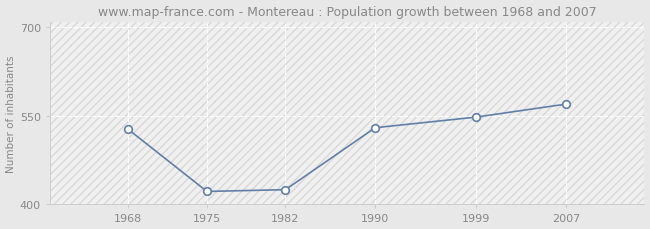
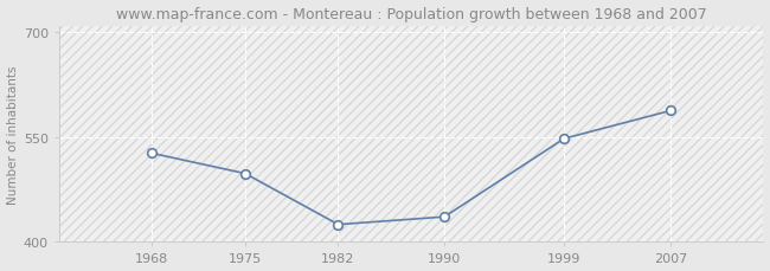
1975: 422 -> 498
1990: 530 -> 436
2007: 570 -> 588
